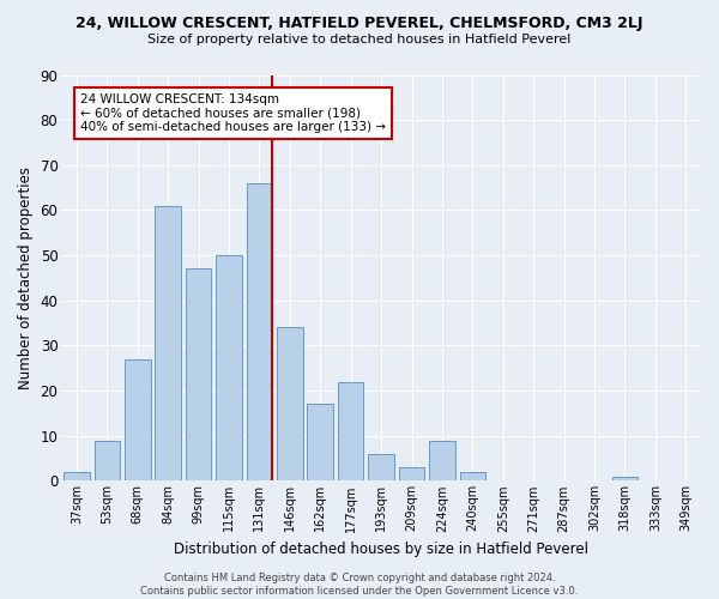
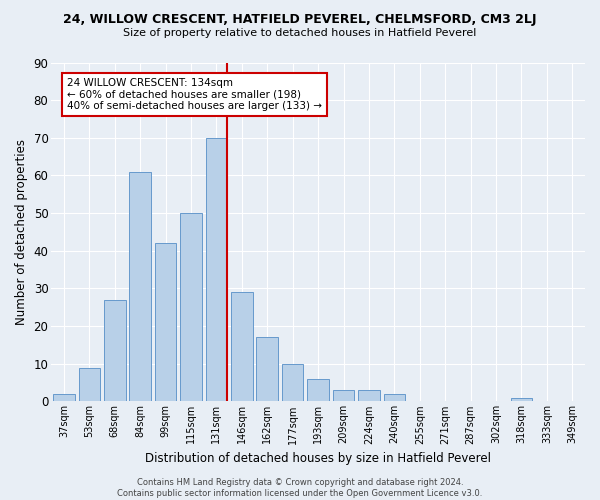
99sqm: 47 -> 42
131sqm: 66 -> 70
146sqm: 34 -> 29
177sqm: 22 -> 10
224sqm: 9 -> 3
